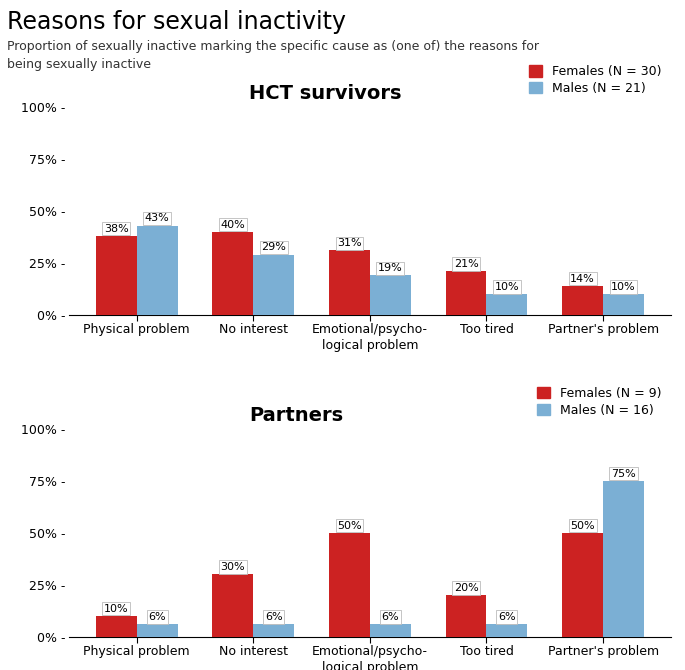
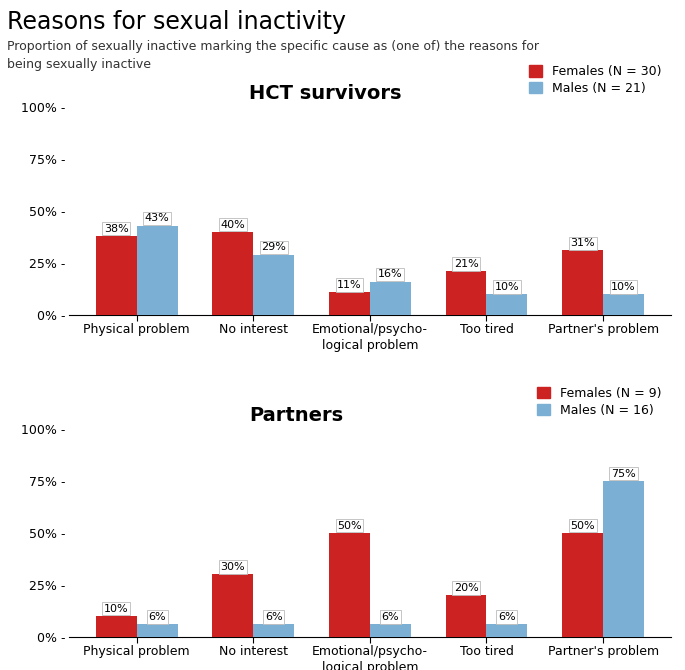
HCT survivors/Females (N = 30)/Emotional/psycho- logical problem: 31% -> 11%
HCT survivors/Males (N = 21)/Emotional/psycho- logical problem: 19% -> 16%
HCT survivors/Females (N = 30)/Partner's problem: 14% -> 31%
